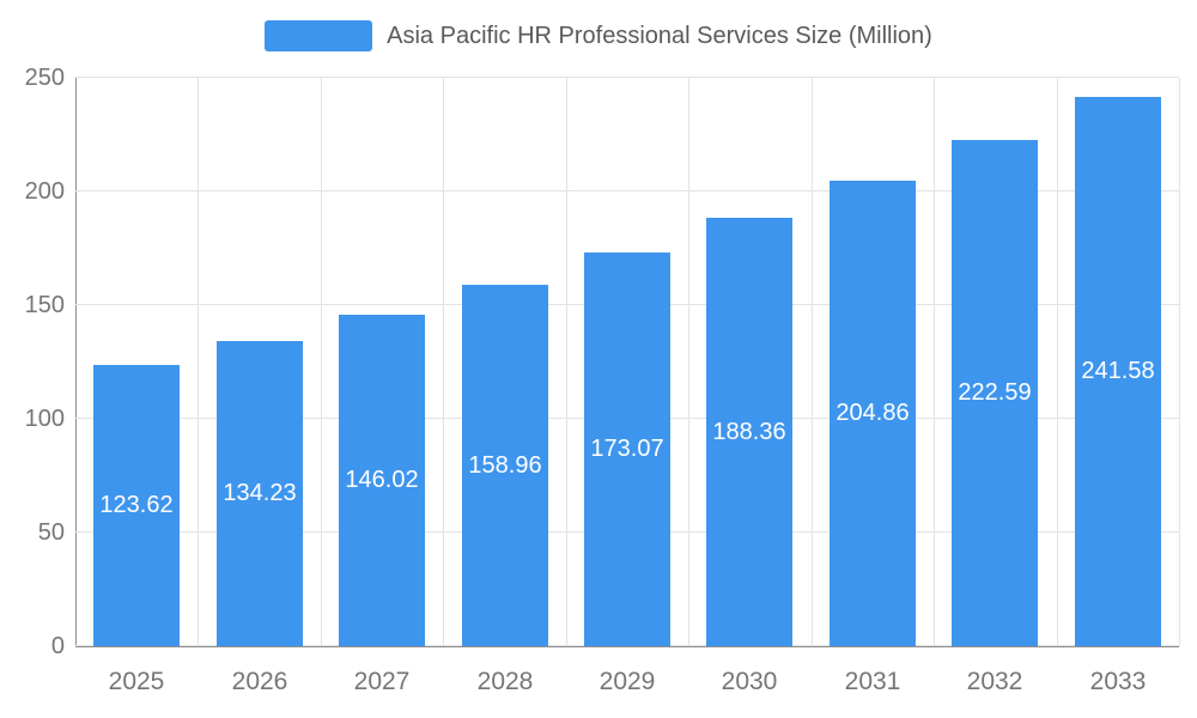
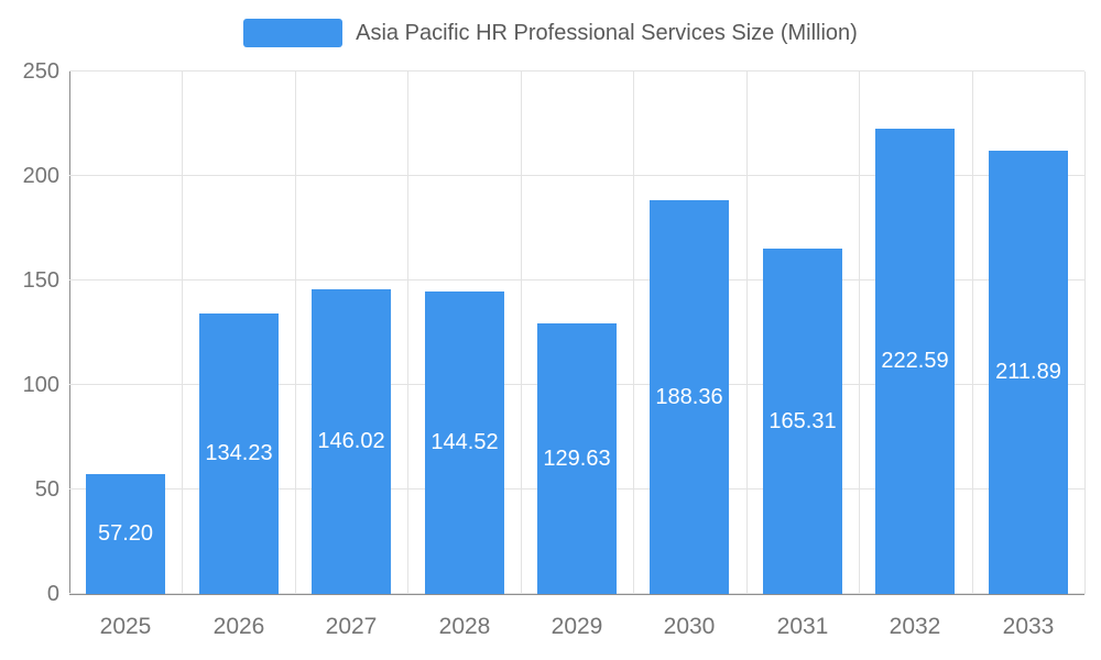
2025: 123.62 -> 57.20
2028: 158.96 -> 144.52
2029: 173.07 -> 129.63
2031: 204.86 -> 165.31
2033: 241.58 -> 211.89
